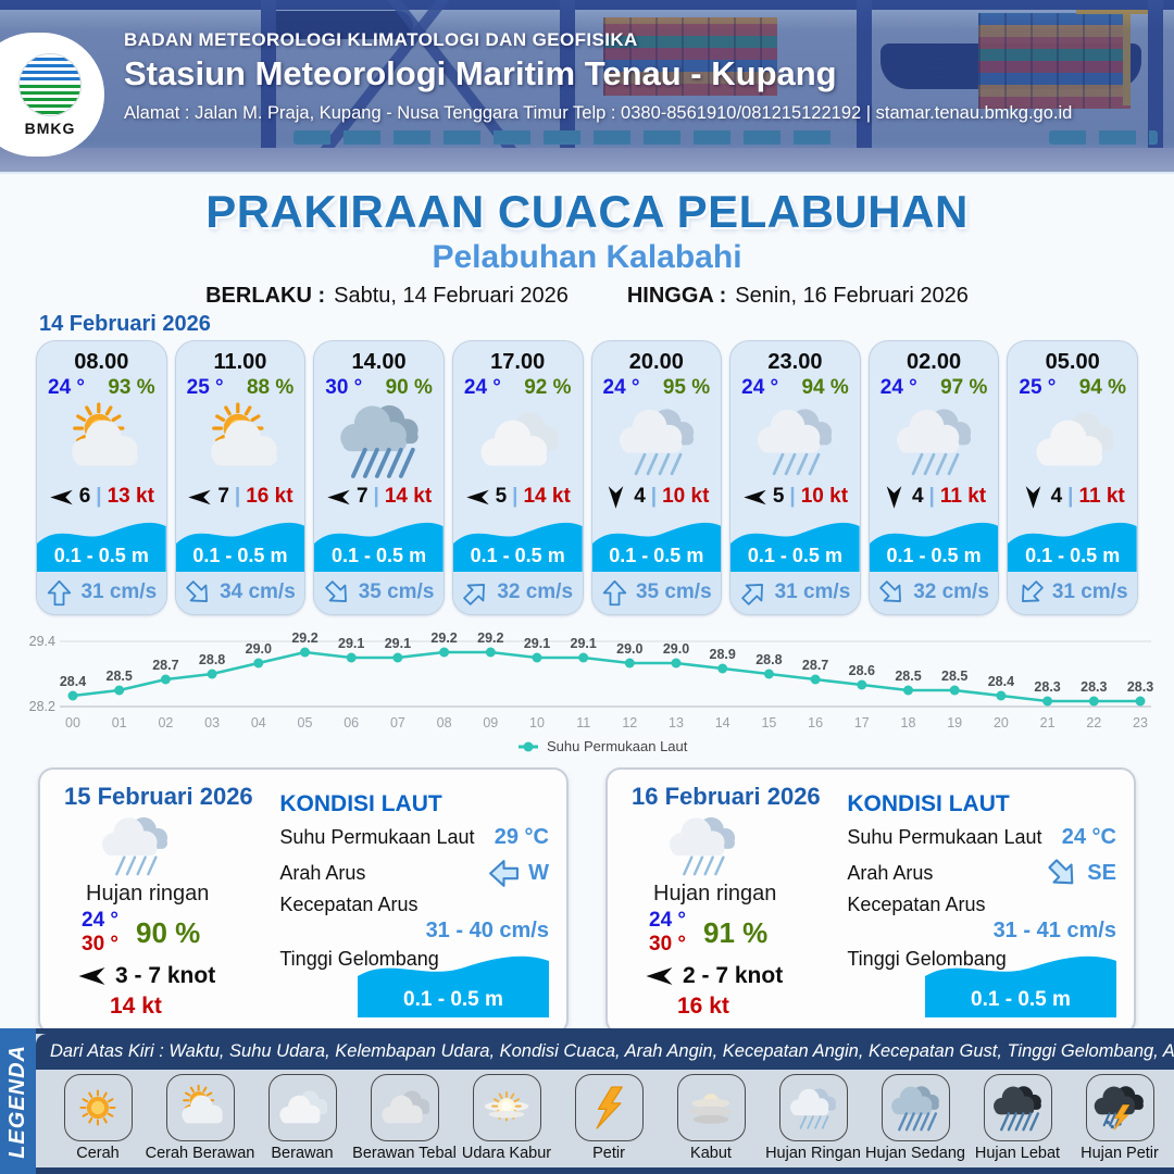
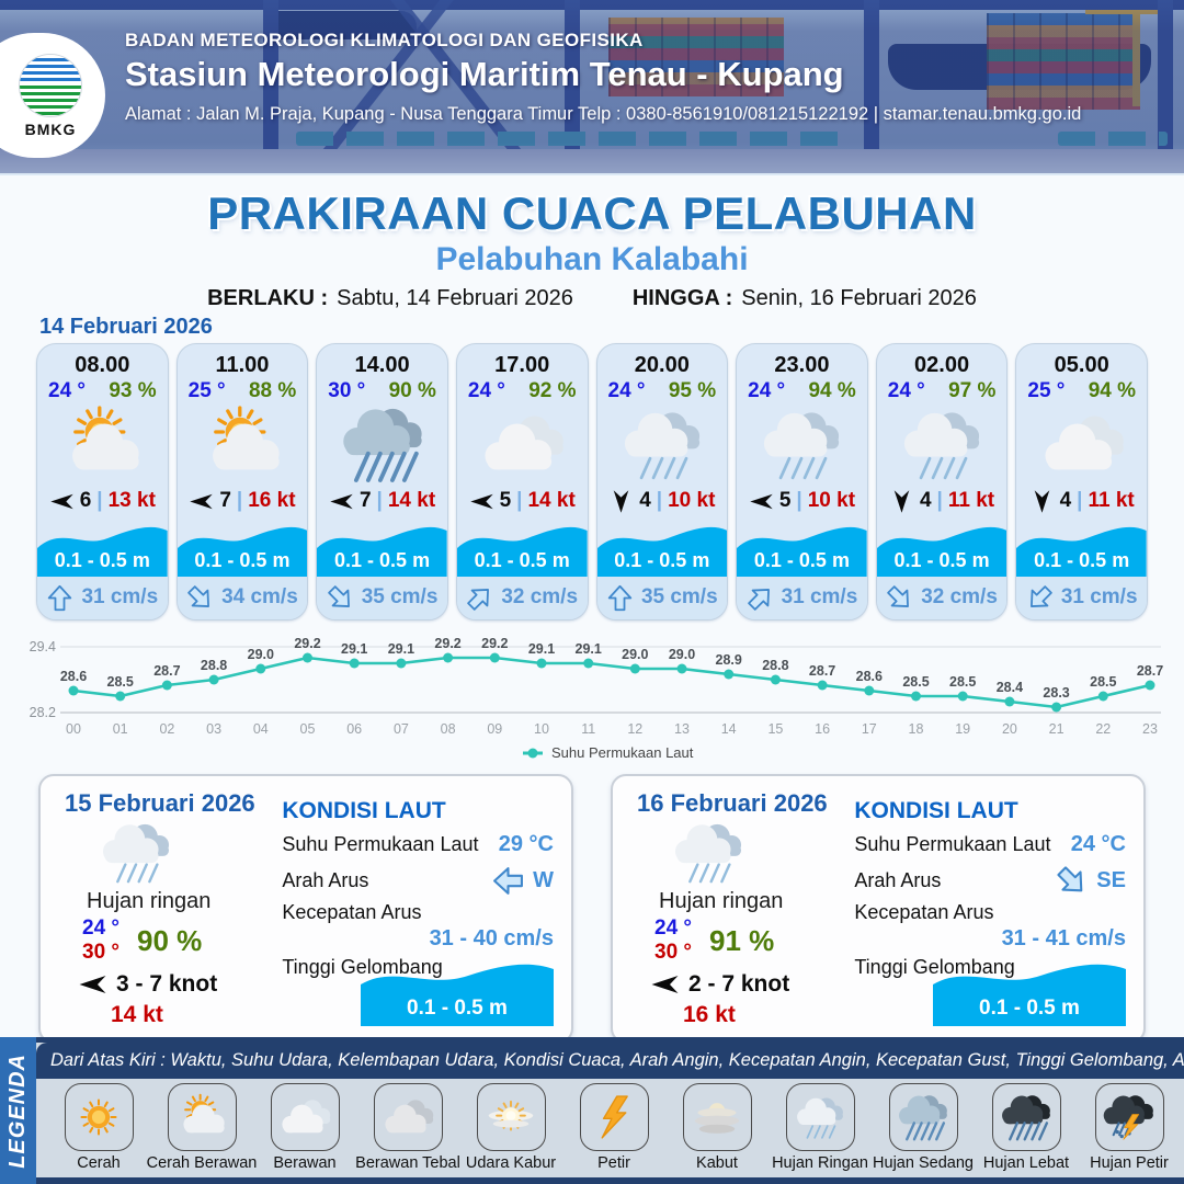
00: 28.4 -> 28.6
22: 28.3 -> 28.5
23: 28.3 -> 28.7
